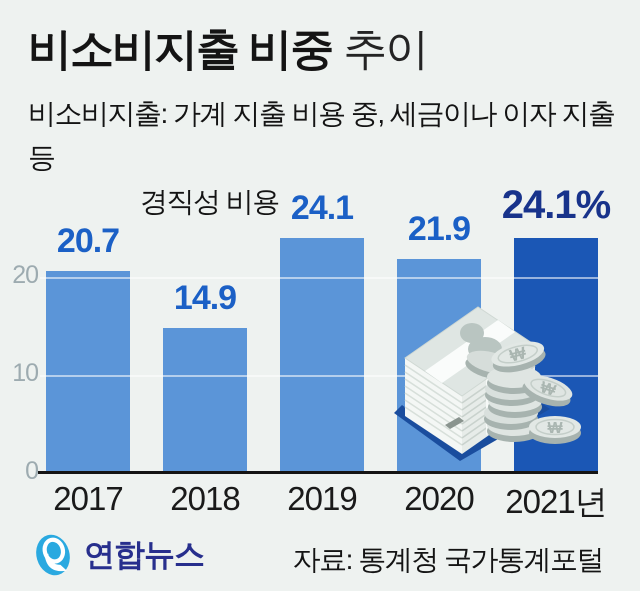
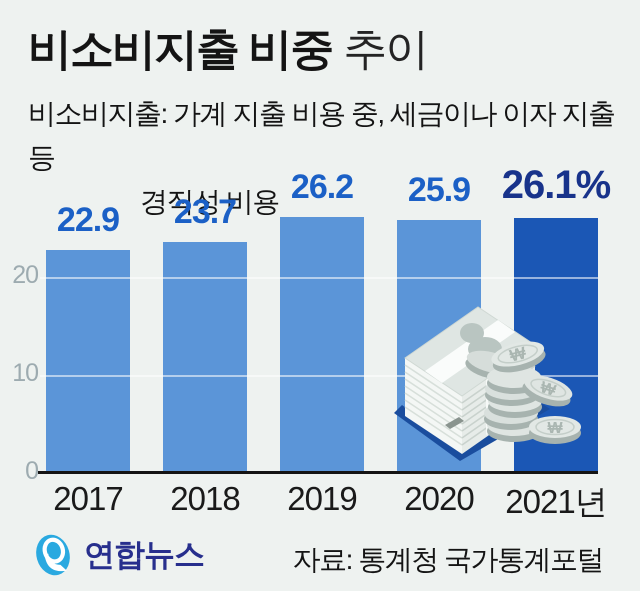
2017: 20.7 -> 22.9
2018: 14.9 -> 23.7
2019: 24.1 -> 26.2
2020: 21.9 -> 25.9
2021년: 24.1% -> 26.1%
